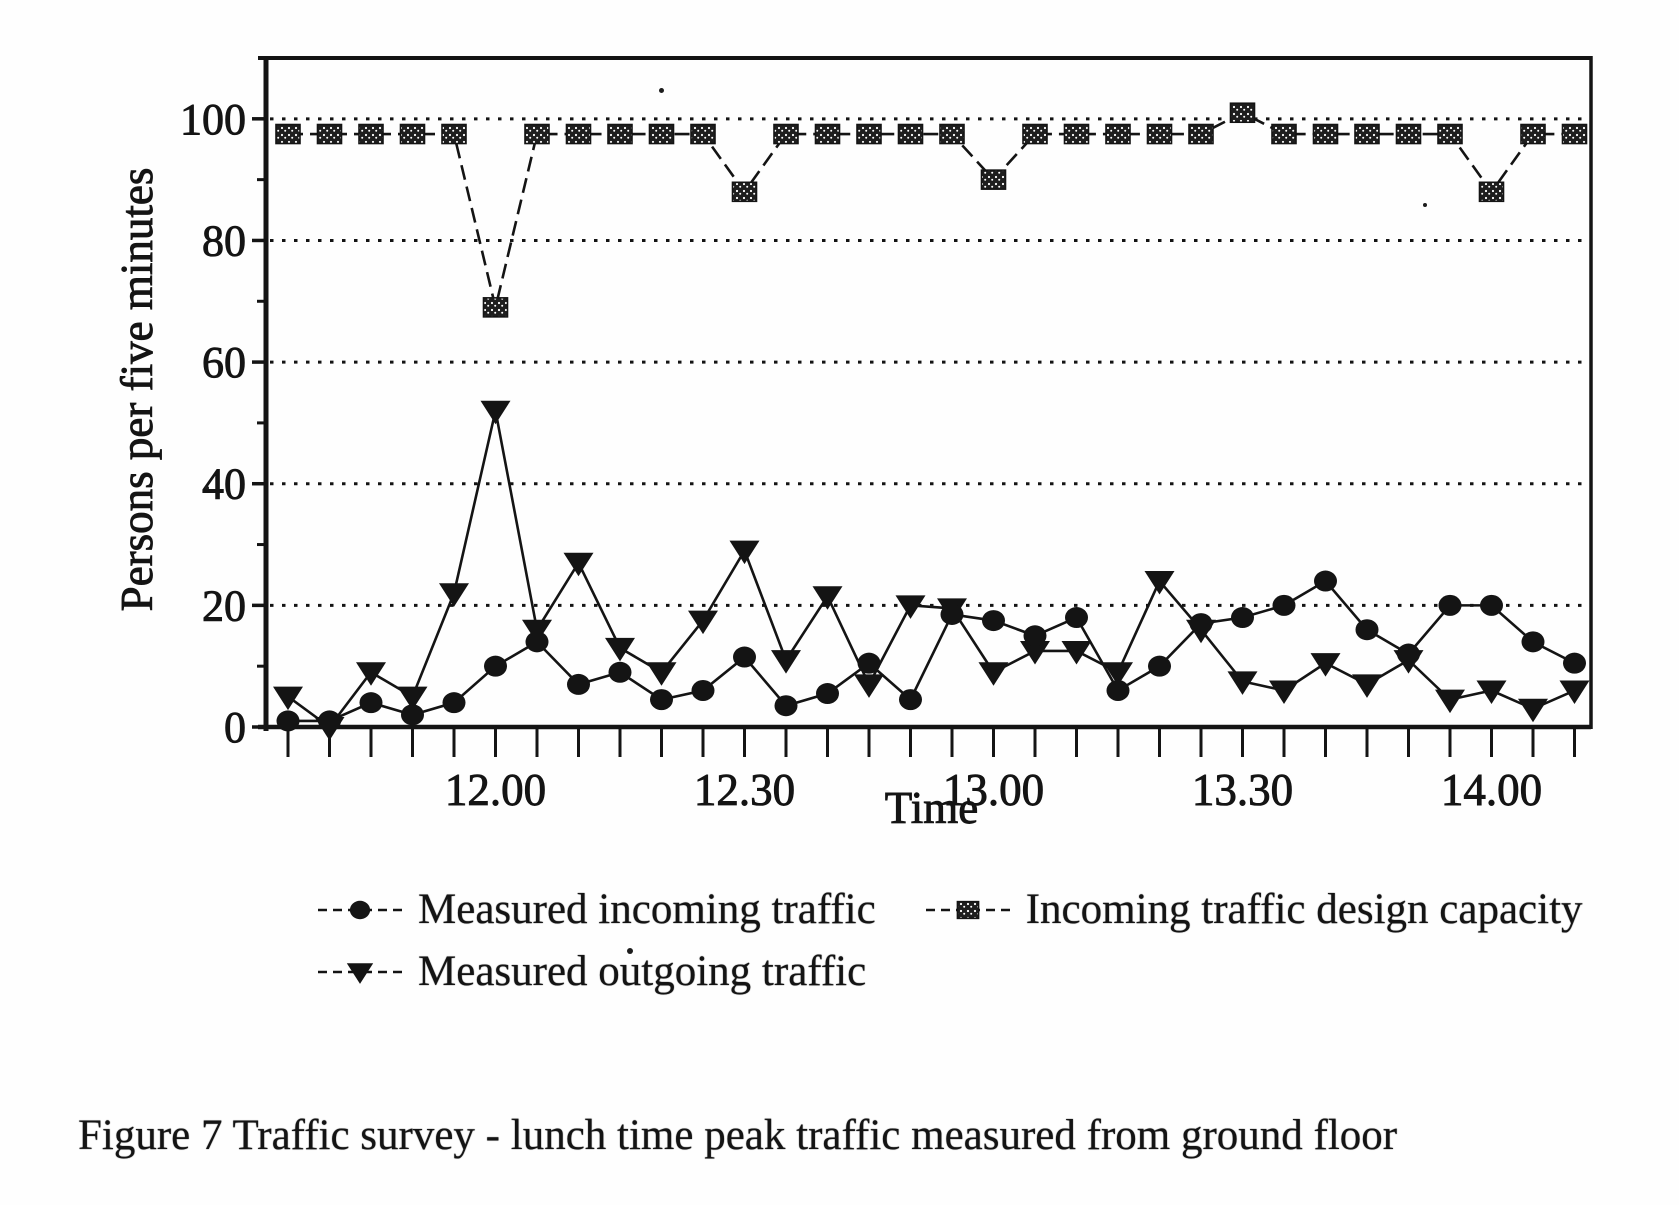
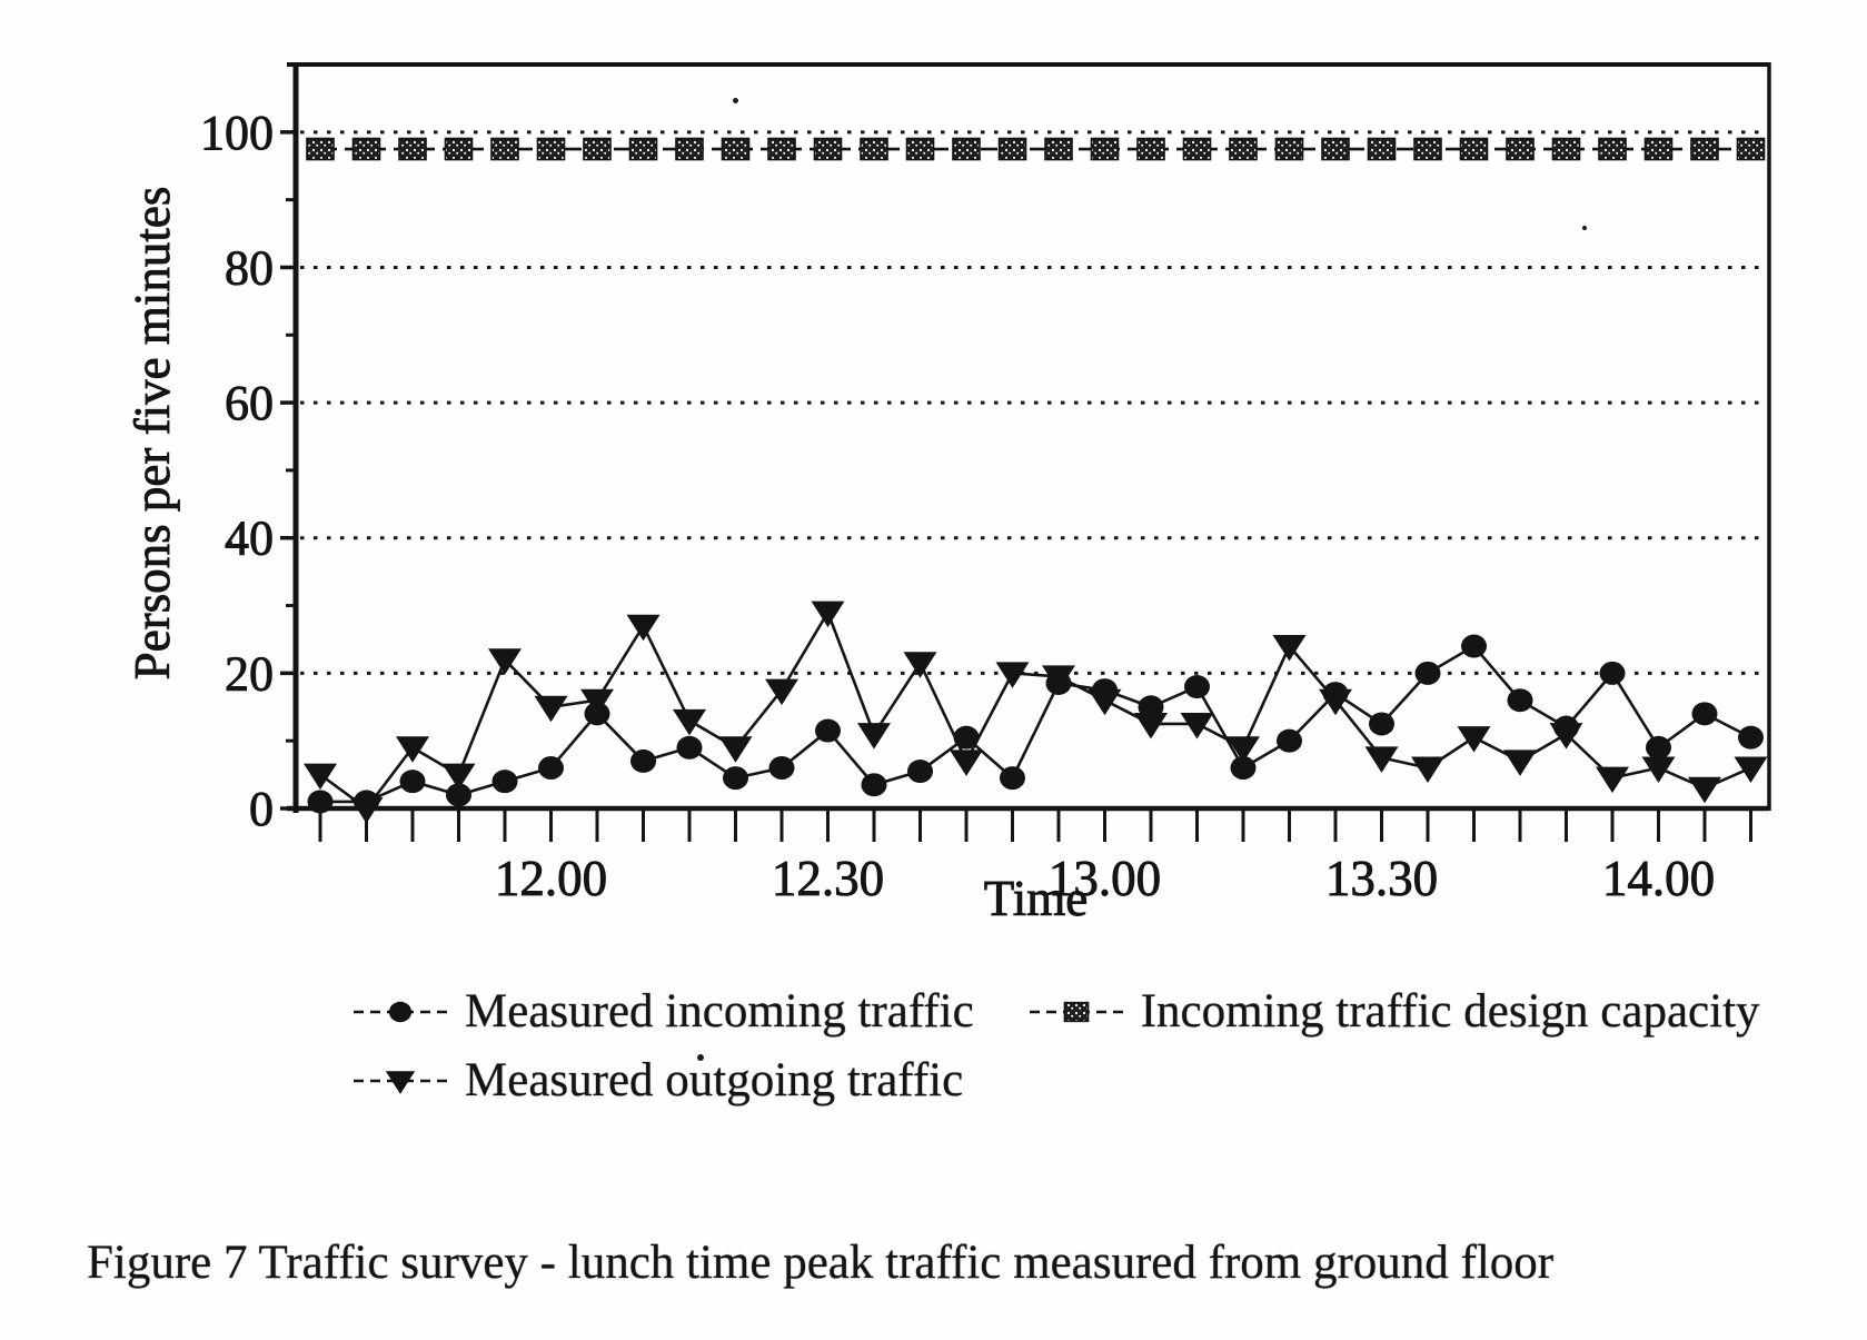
Measured incoming traffic/12.00: 10 -> 6
Measured outgoing traffic/12.00: 52 -> 15
Incoming traffic design capacity/12.00: 69 -> 98
Incoming traffic design capacity/12.30: 88 -> 98
Measured outgoing traffic/13.00: 9 -> 16
Incoming traffic design capacity/13.00: 90 -> 98
Measured incoming traffic/13.30: 18 -> 12
Incoming traffic design capacity/13.30: 101 -> 98
Measured incoming traffic/14.00: 20 -> 9
Incoming traffic design capacity/14.00: 88 -> 98
